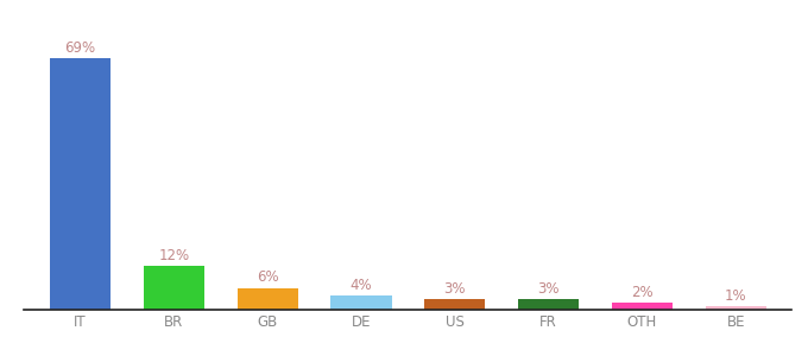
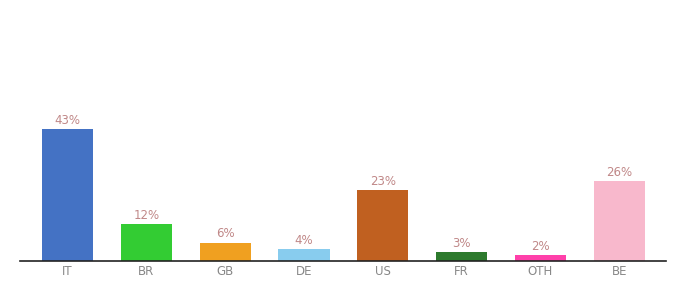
IT: 69% -> 43%
US: 3% -> 23%
BE: 1% -> 26%
